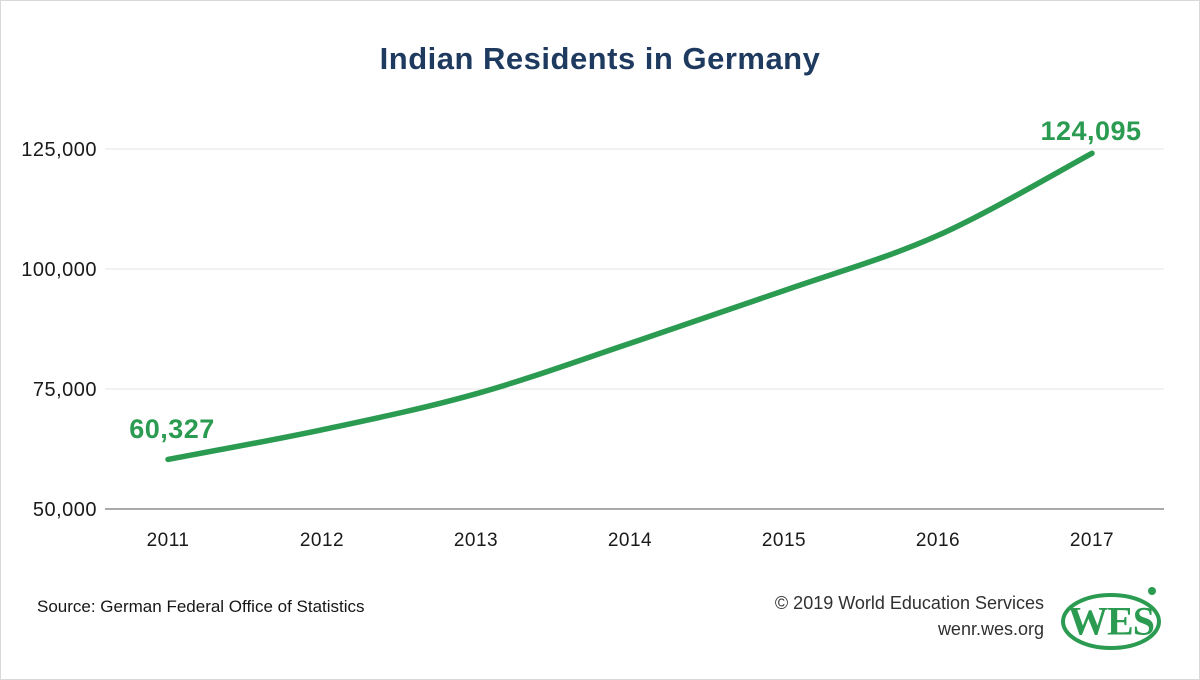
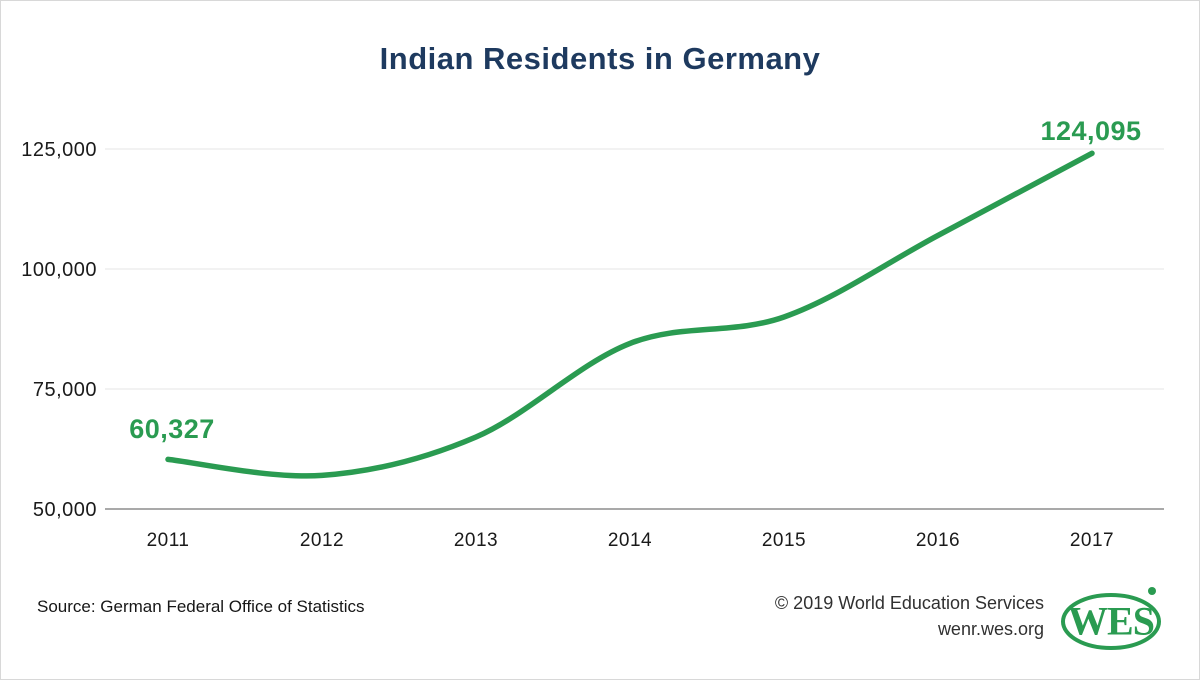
2012: 66000 -> 57000
2013: 74000 -> 65000
2015: 96000 -> 90000
